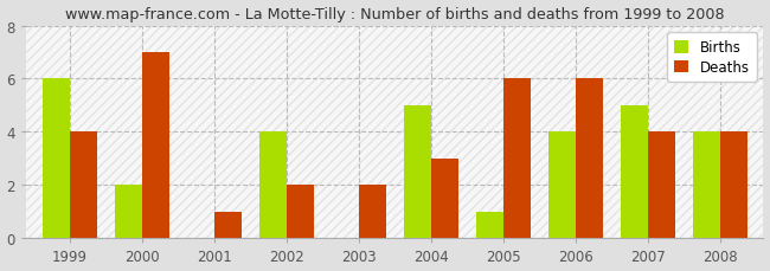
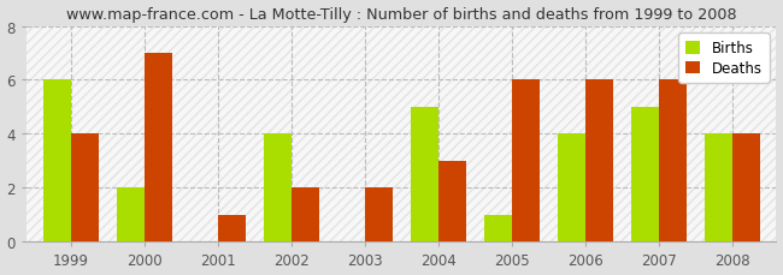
Deaths/2007: 4 -> 6
